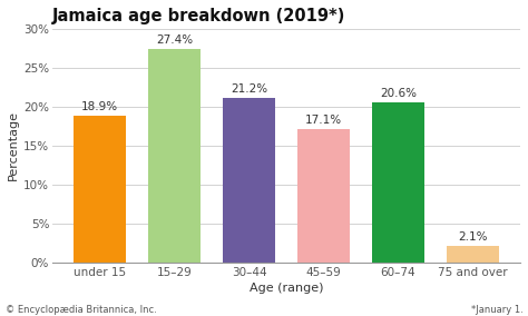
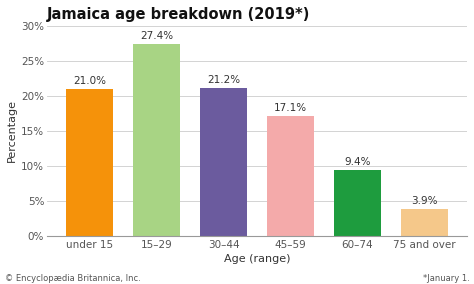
under 15: 18.9% -> 21.0%
60–74: 20.6% -> 9.4%
75 and over: 2.1% -> 3.9%
